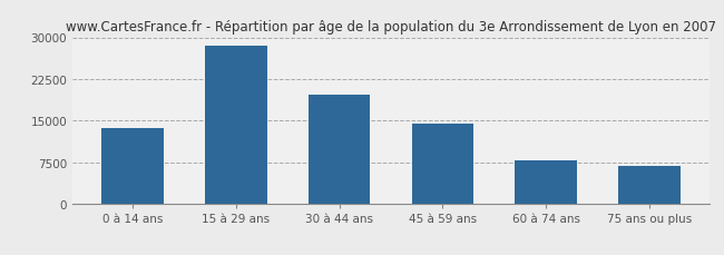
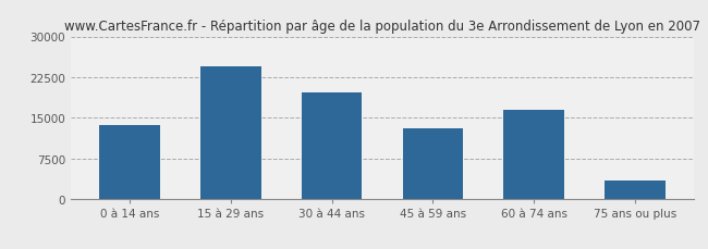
15 à 29 ans: 28500 -> 24500
45 à 59 ans: 14500 -> 13000
60 à 74 ans: 7900 -> 16500
75 ans ou plus: 6900 -> 3500
